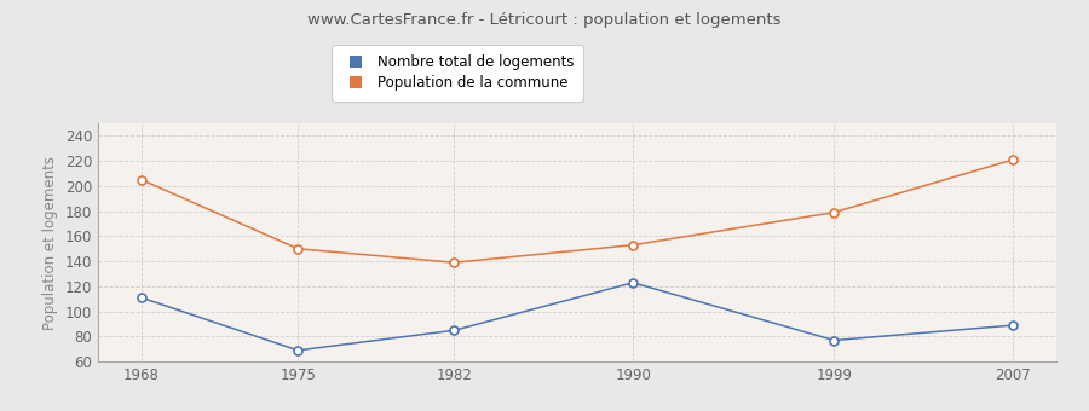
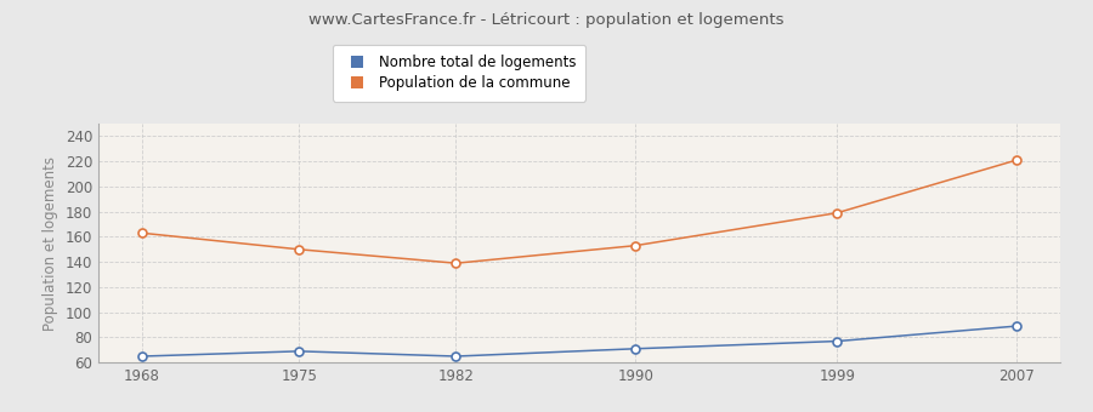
Nombre total de logements/1968: 111 -> 65
Population de la commune/1968: 205 -> 163
Nombre total de logements/1982: 85 -> 65
Nombre total de logements/1990: 123 -> 71
